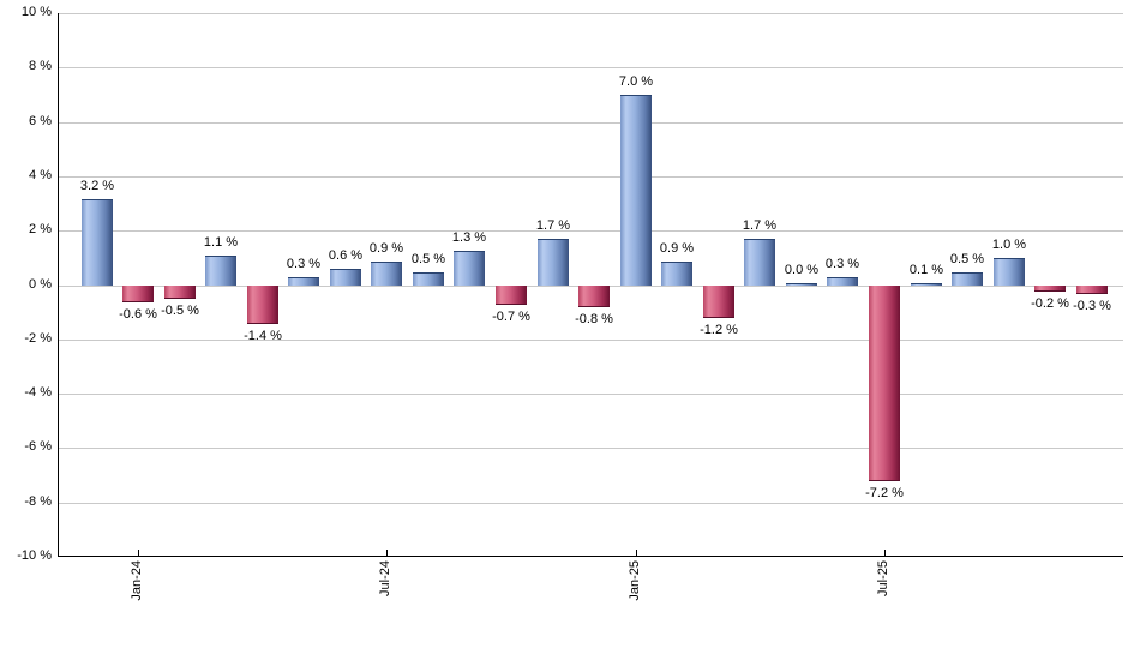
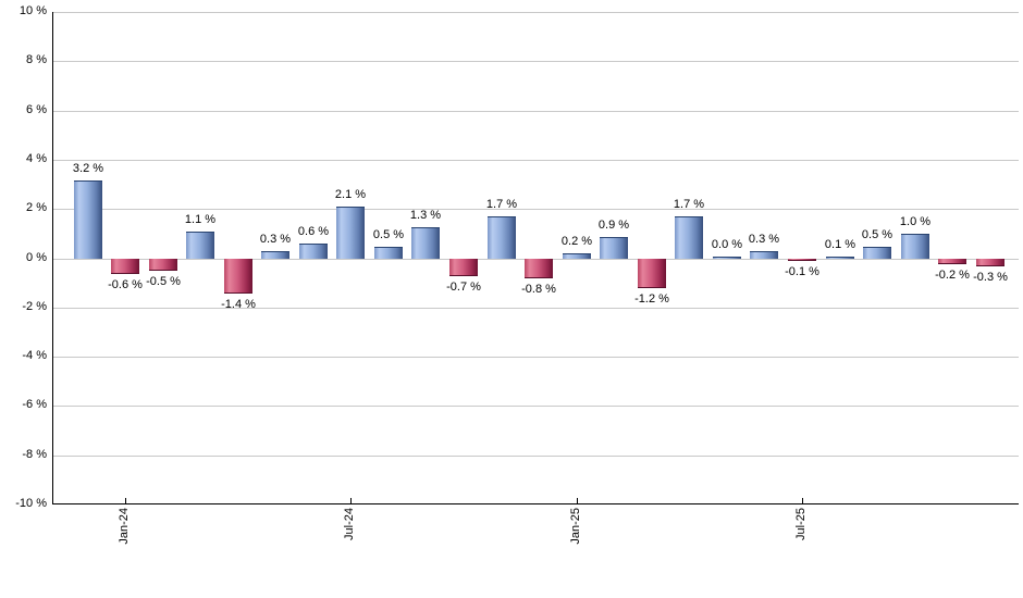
Jul-24: 0.9 -> 2.1
Jan-25: 7.0 -> 0.2
Jul-25: -7.2 -> -0.1
